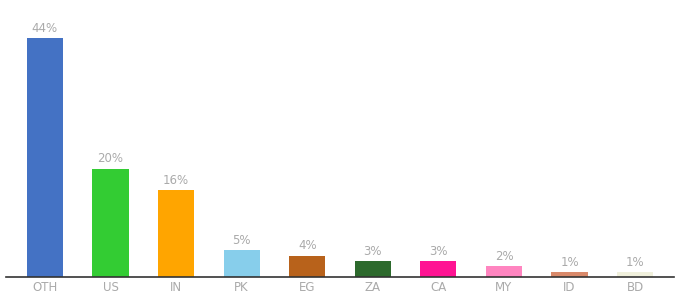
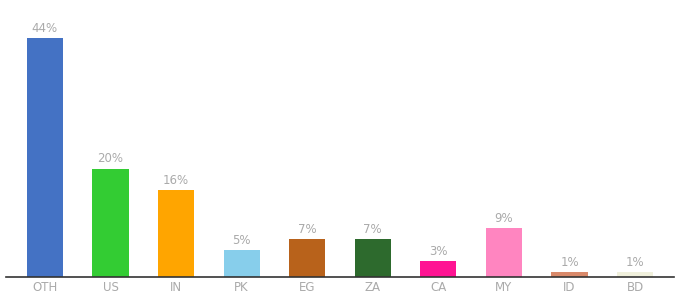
EG: 4% -> 7%
ZA: 3% -> 7%
MY: 2% -> 9%
